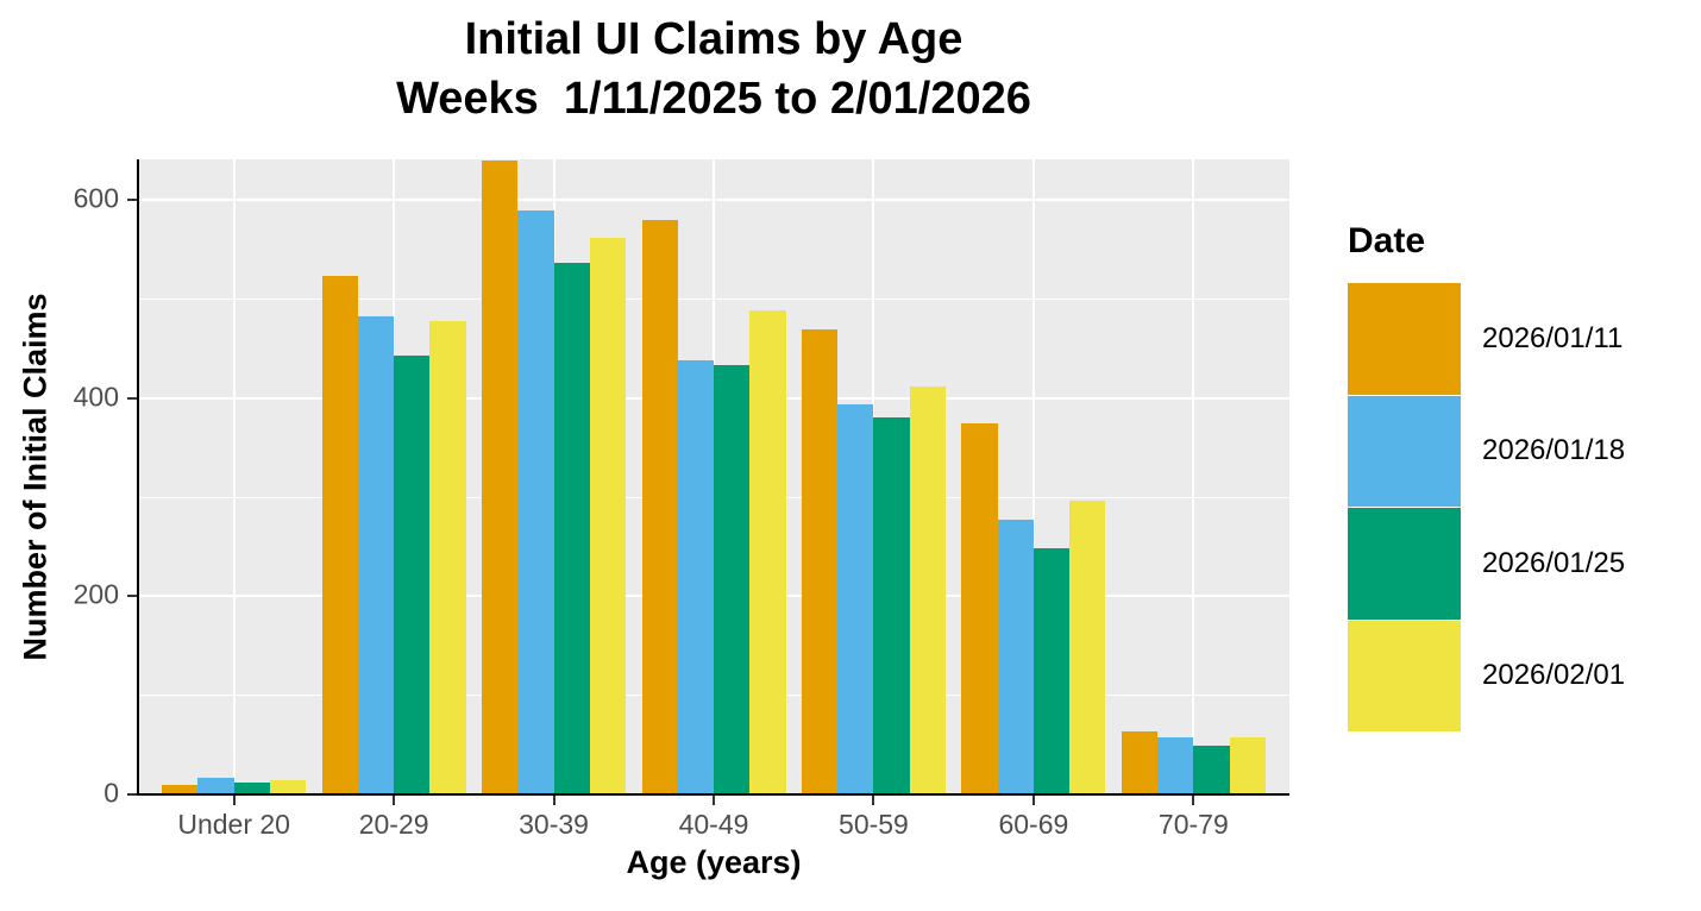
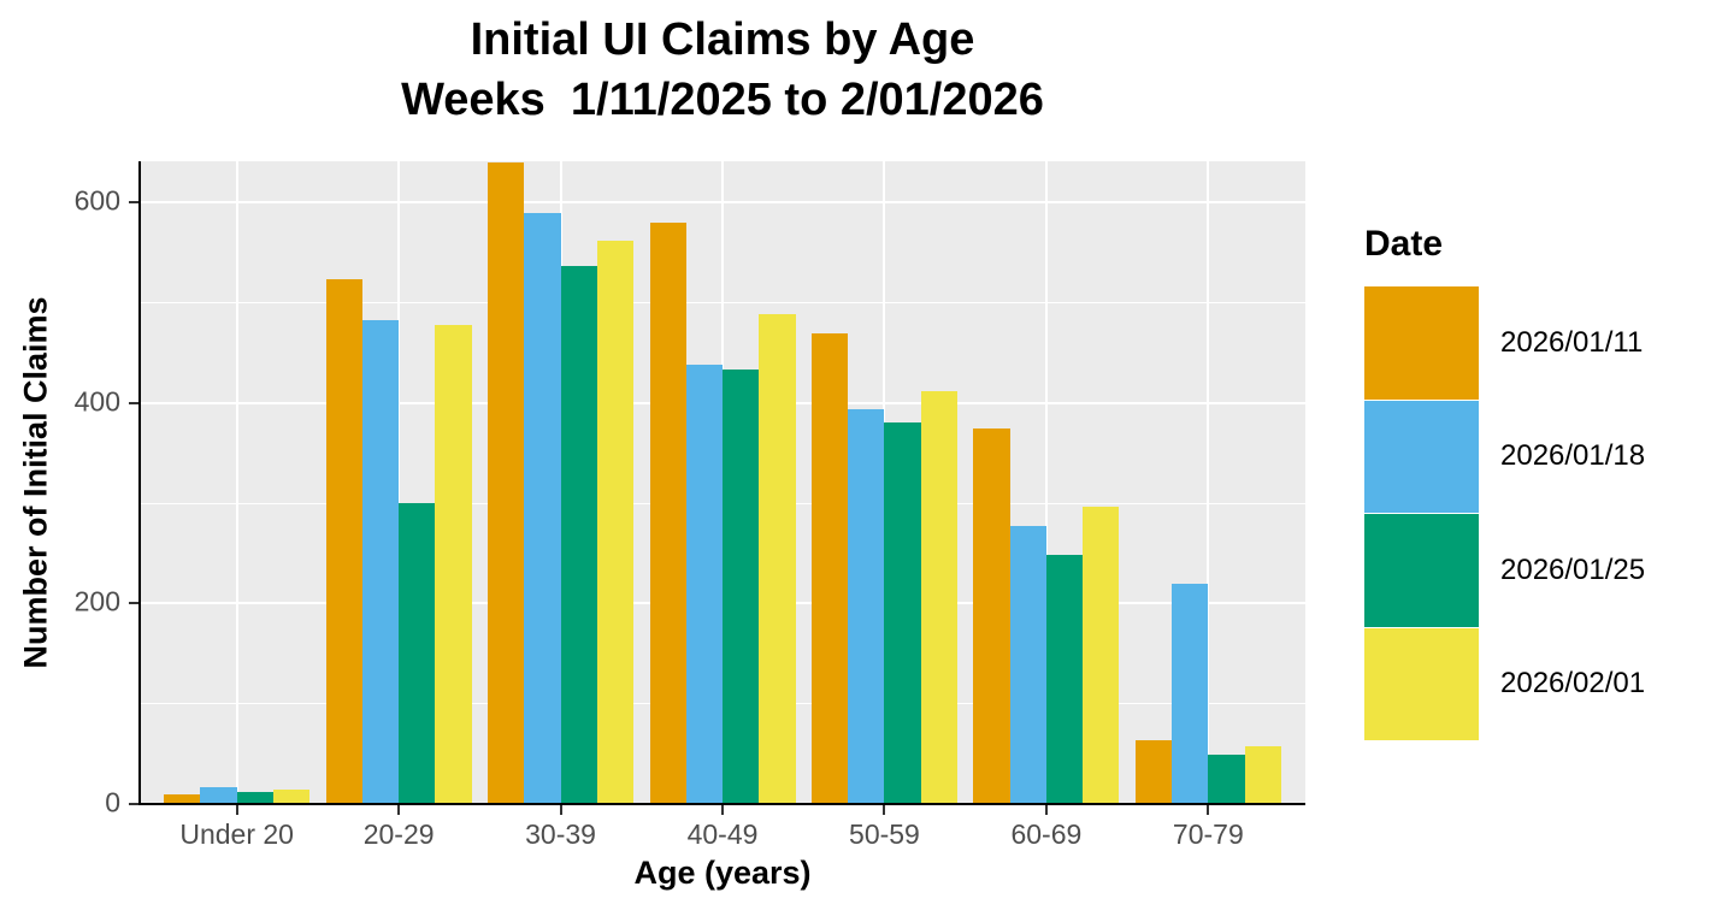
2026/01/25/20-29: 440 -> 300
2026/01/18/70-79: 60 -> 220
